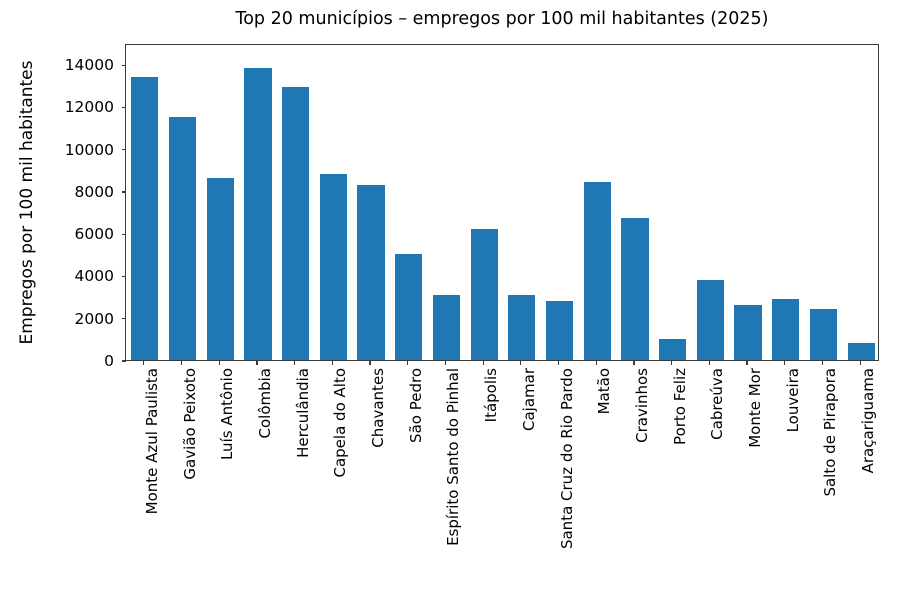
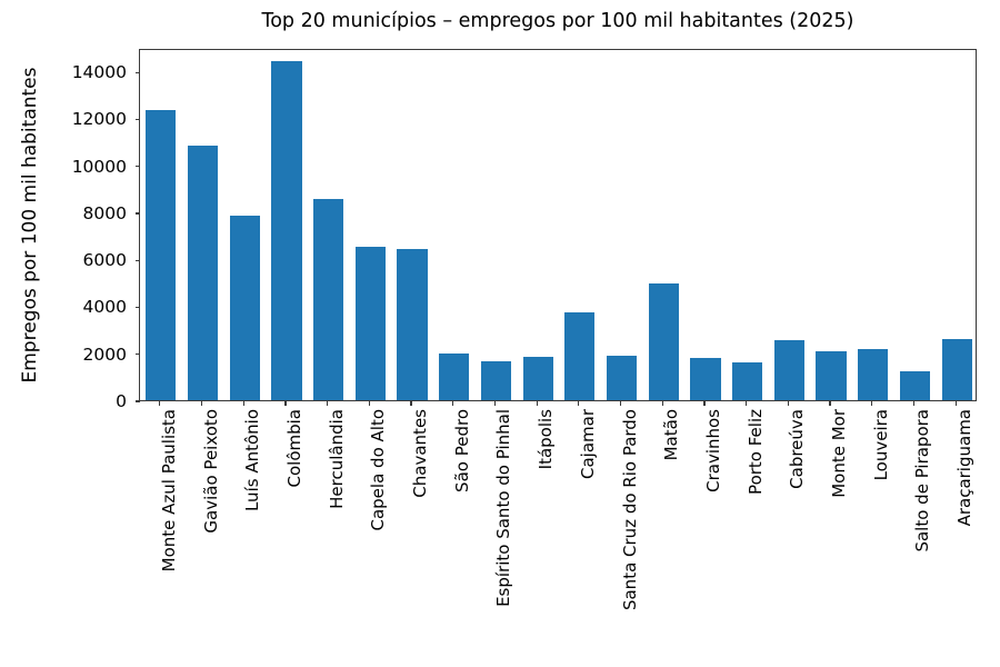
Monte Azul Paulista: 13400 -> 12400
Gavião Peixoto: 11500 -> 10800
Luís Antônio: 8600 -> 7800
Colômbia: 13800 -> 14400
Herculândia: 12900 -> 8600
Capela do Alto: 8800 -> 6500
Chavantes: 8300 -> 6400
São Pedro: 5000 -> 2000
Espírito Santo do Pinhal: 3100 -> 1700
Itápolis: 6200 -> 1800
Cajamar: 3100 -> 3700
Santa Cruz do Rio Pardo: 2800 -> 1900
Matão: 8400 -> 5000
Cravinhos: 6700 -> 1800
Porto Feliz: 1000 -> 1600
Cabreúva: 3800 -> 2600
Monte Mor: 2600 -> 2100
Louveira: 2900 -> 2200
Salto de Pirapora: 2400 -> 1200
Araçariguama: 800 -> 2600
